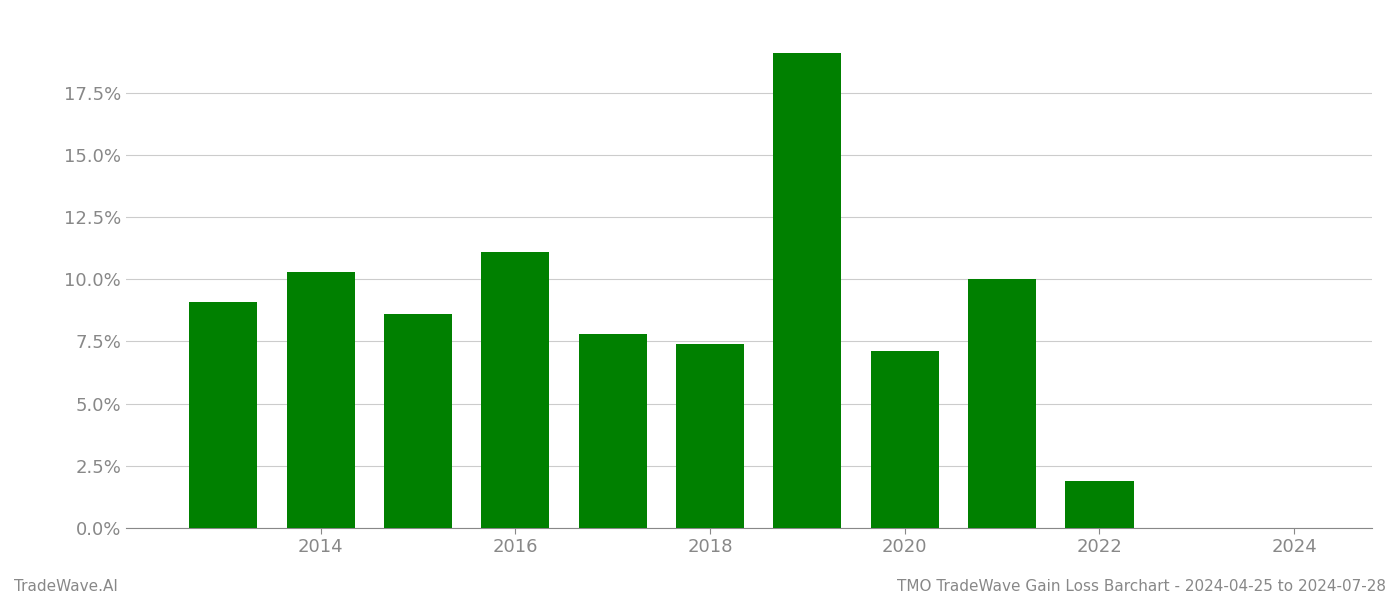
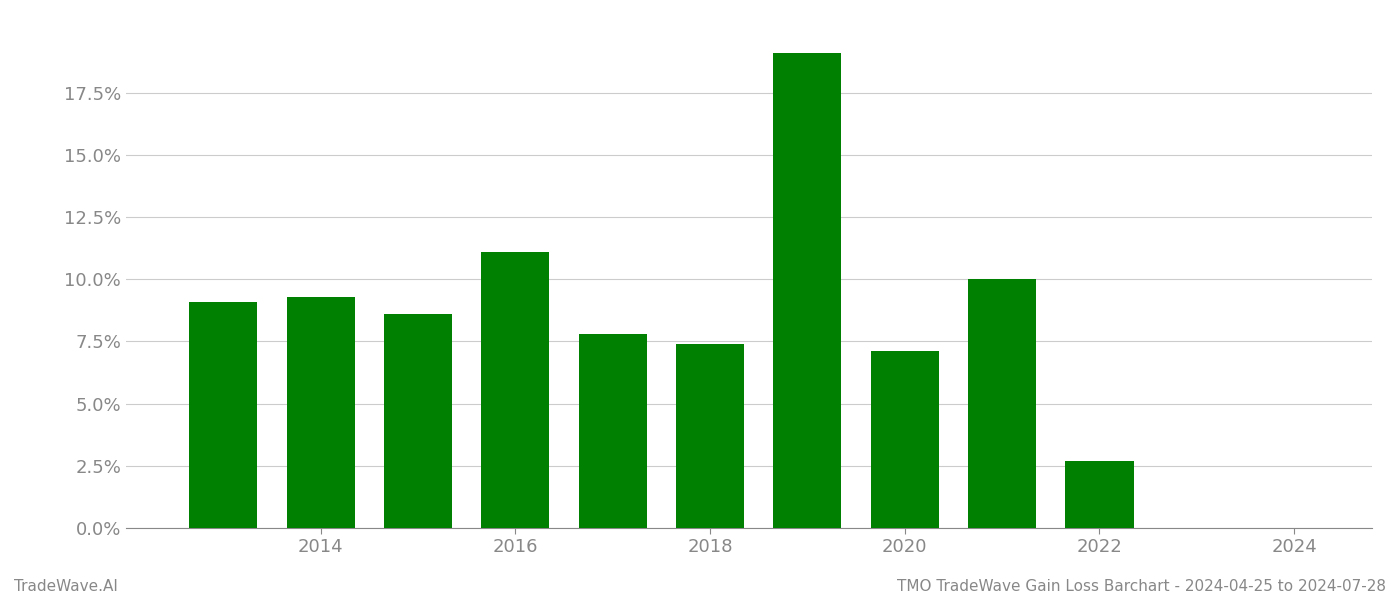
2014: 10.3% -> 9.3%
2022: 1.9% -> 2.7%
